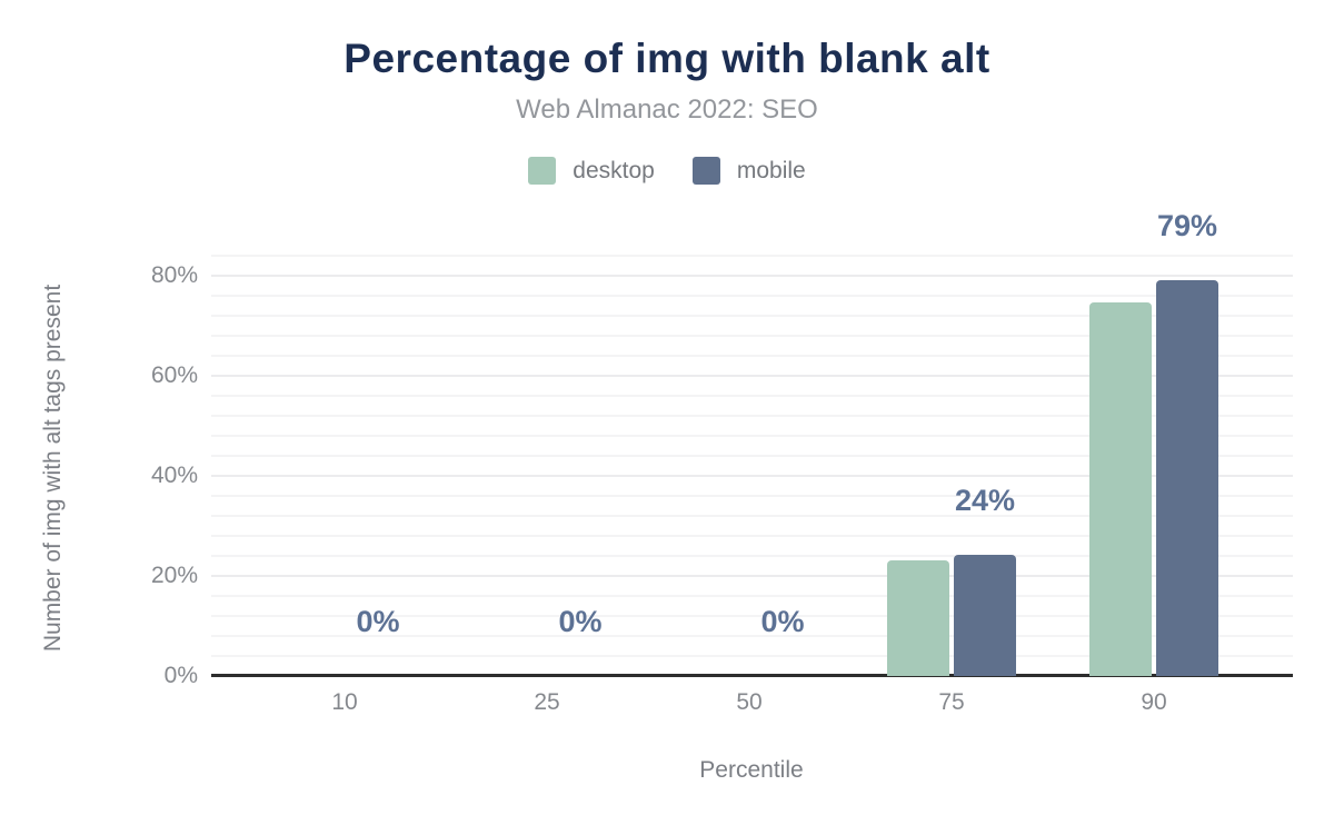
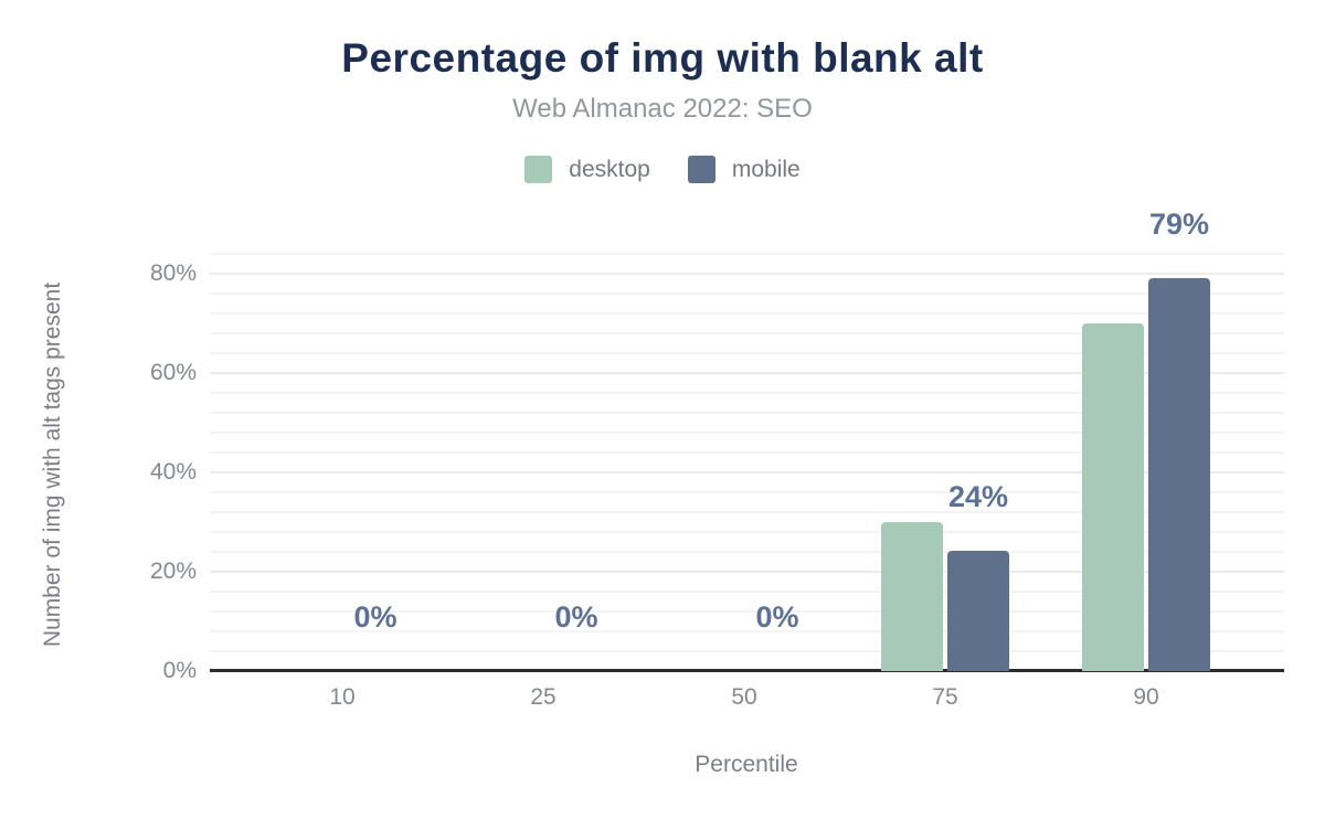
desktop/75: 23% -> 30%
desktop/90: 75% -> 70%
